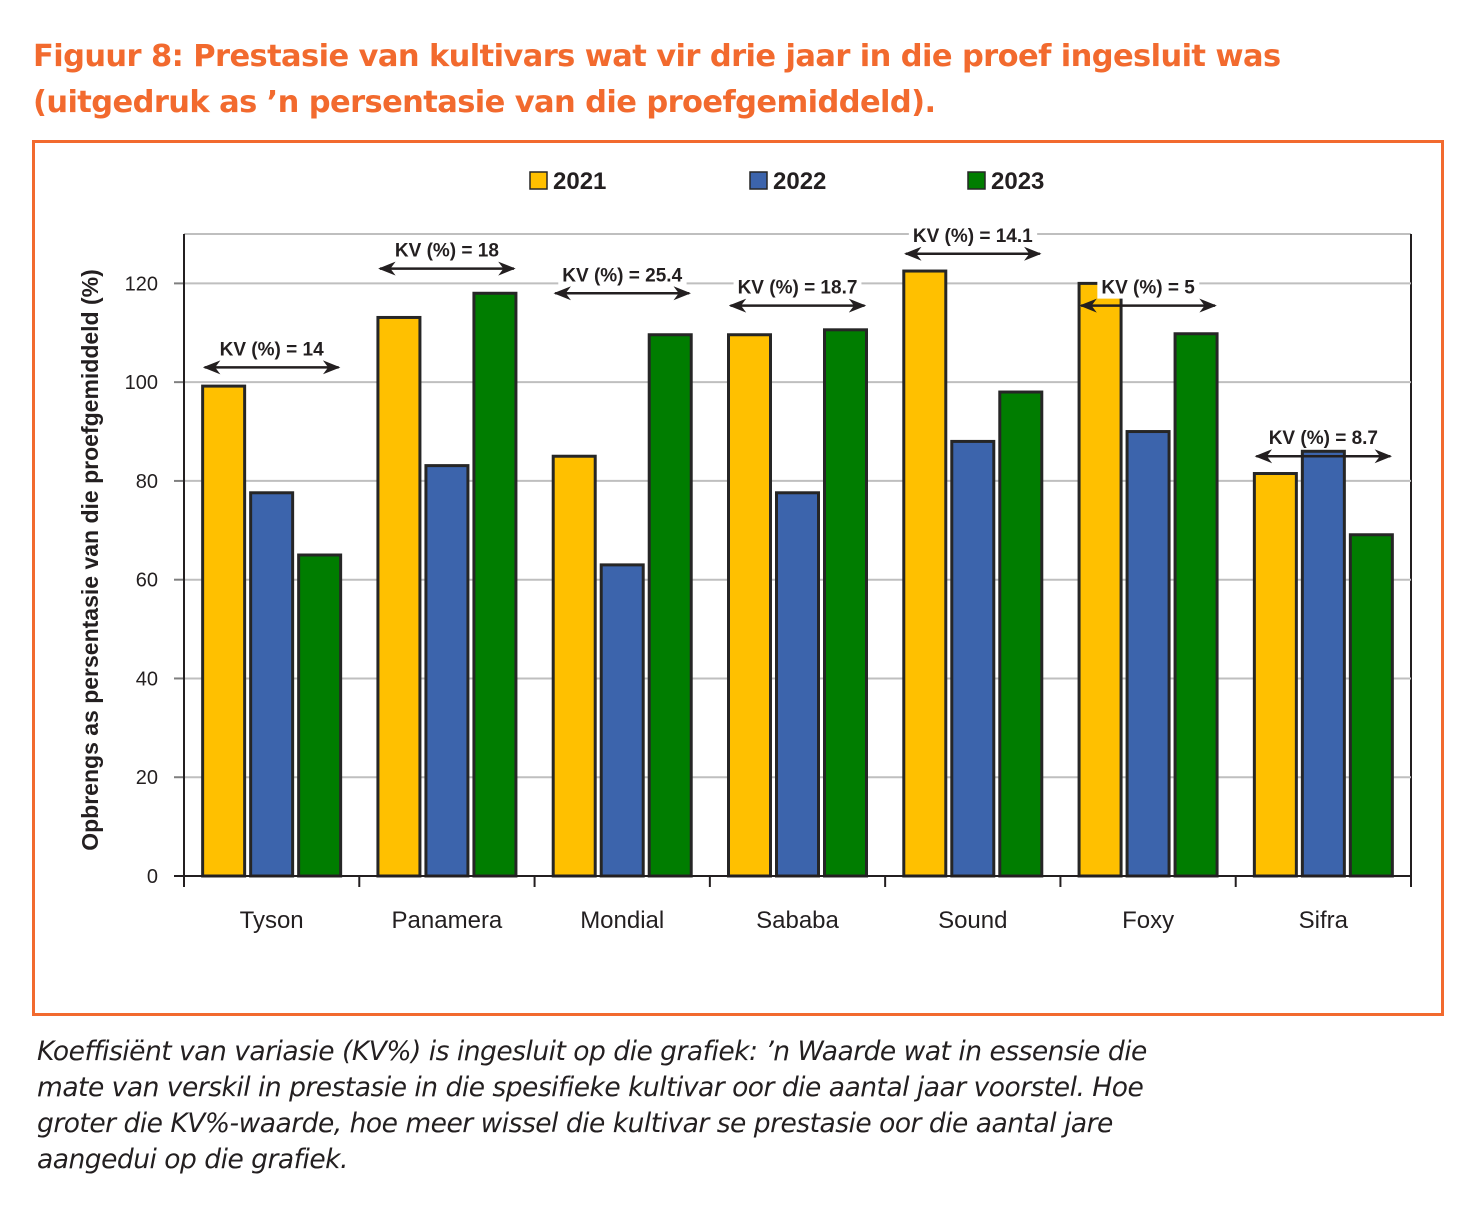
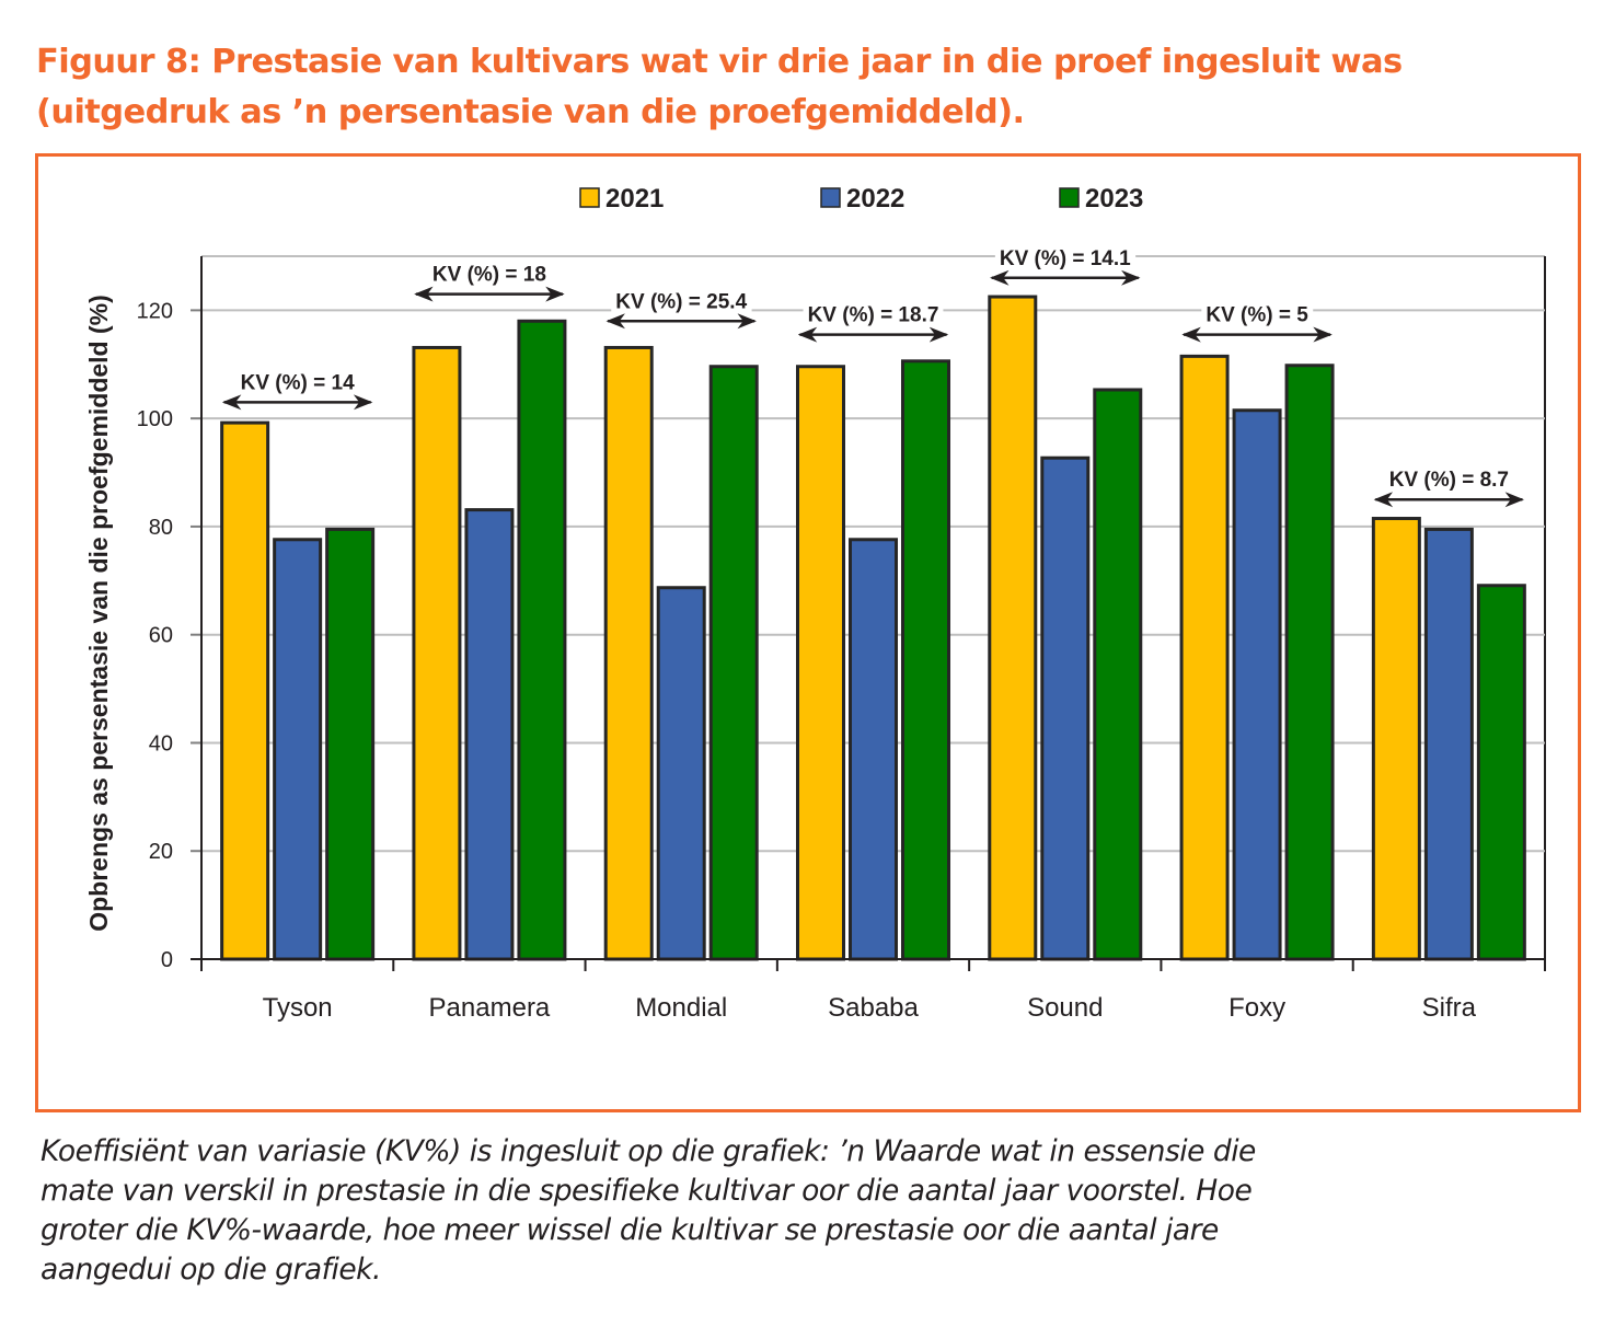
2023/Tyson: 65 -> 80
2021/Mondial: 85 -> 113
2022/Mondial: 63 -> 69
2022/Sound: 88 -> 93
2023/Sound: 98 -> 105
2021/Foxy: 120 -> 112
2022/Foxy: 90 -> 102
2022/Sifra: 86 -> 80
